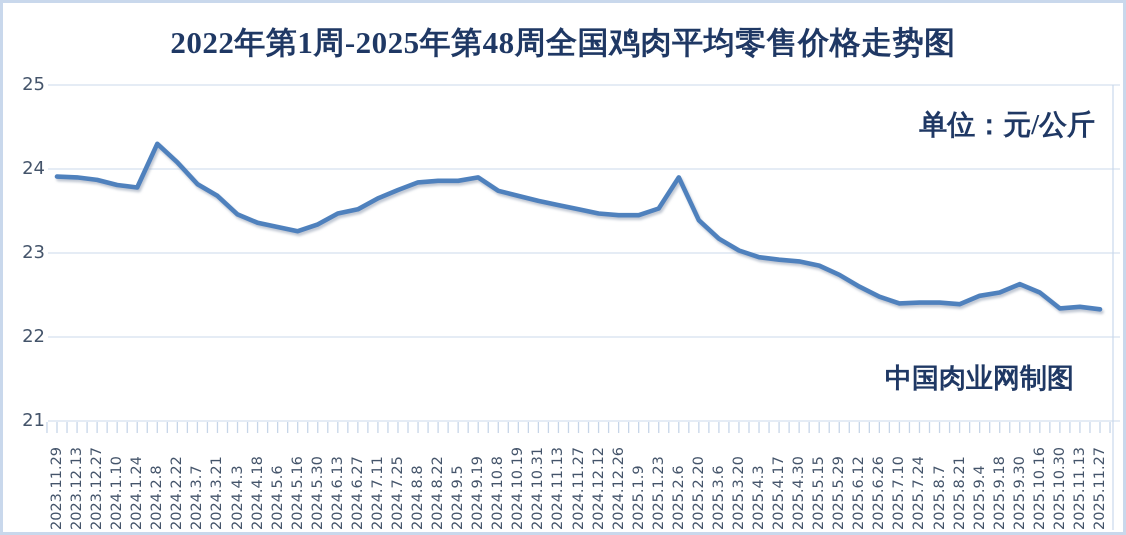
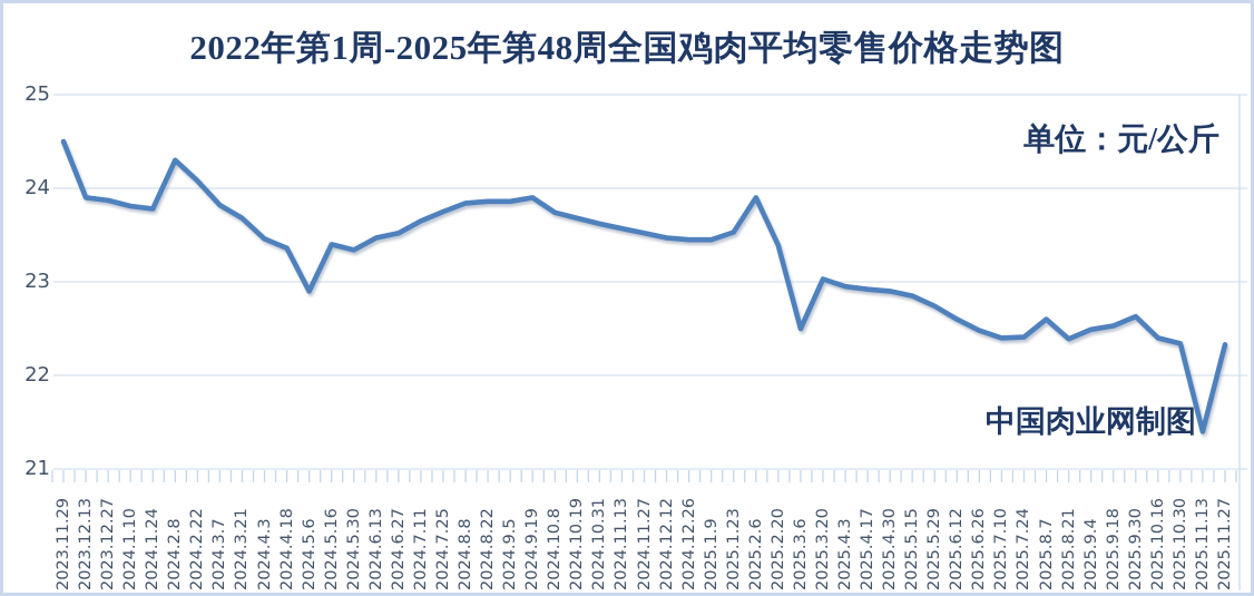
2023.11.29: 23.9 -> 24.5
2024.5.6: 23.3 -> 22.9
2024.5.16: 23.3 -> 23.4
2025.3.6: 23.2 -> 22.5
2025.8.7: 22.4 -> 22.6
2025.10.16: 22.5 -> 22.4
2025.11.13: 22.4 -> 21.4
